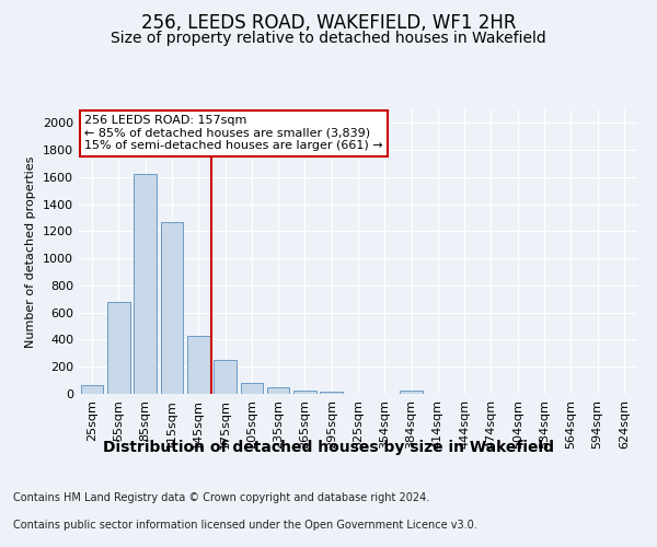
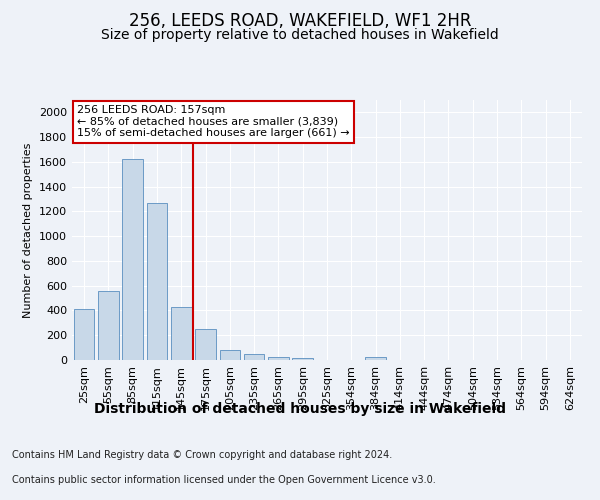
25sqm: 60 -> 410
55sqm: 680 -> 560
